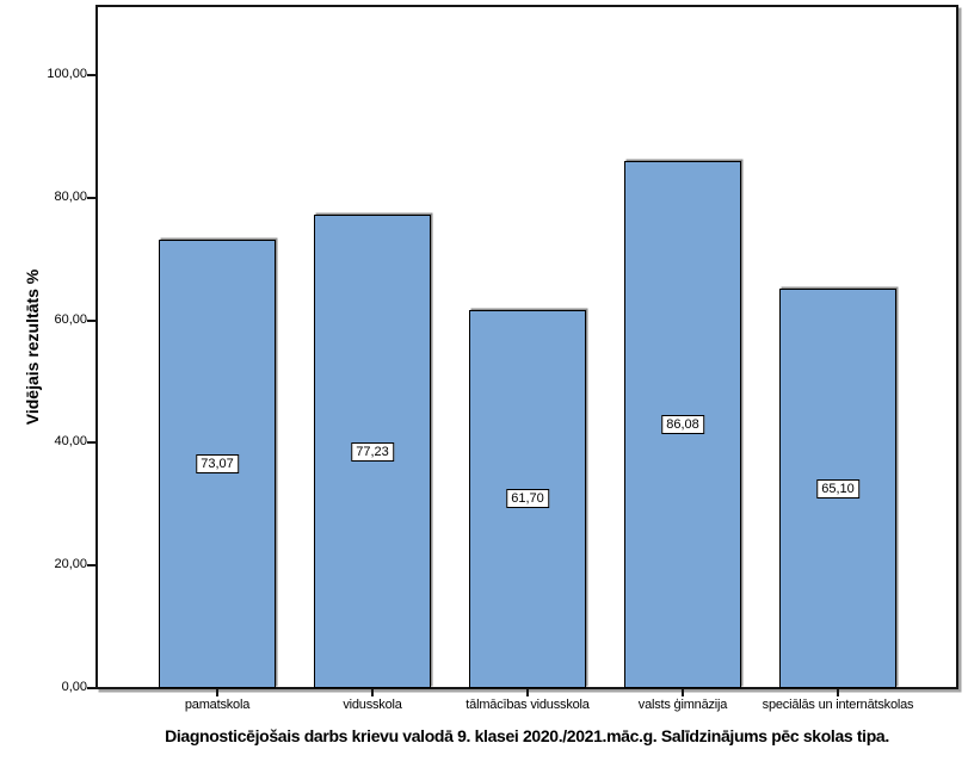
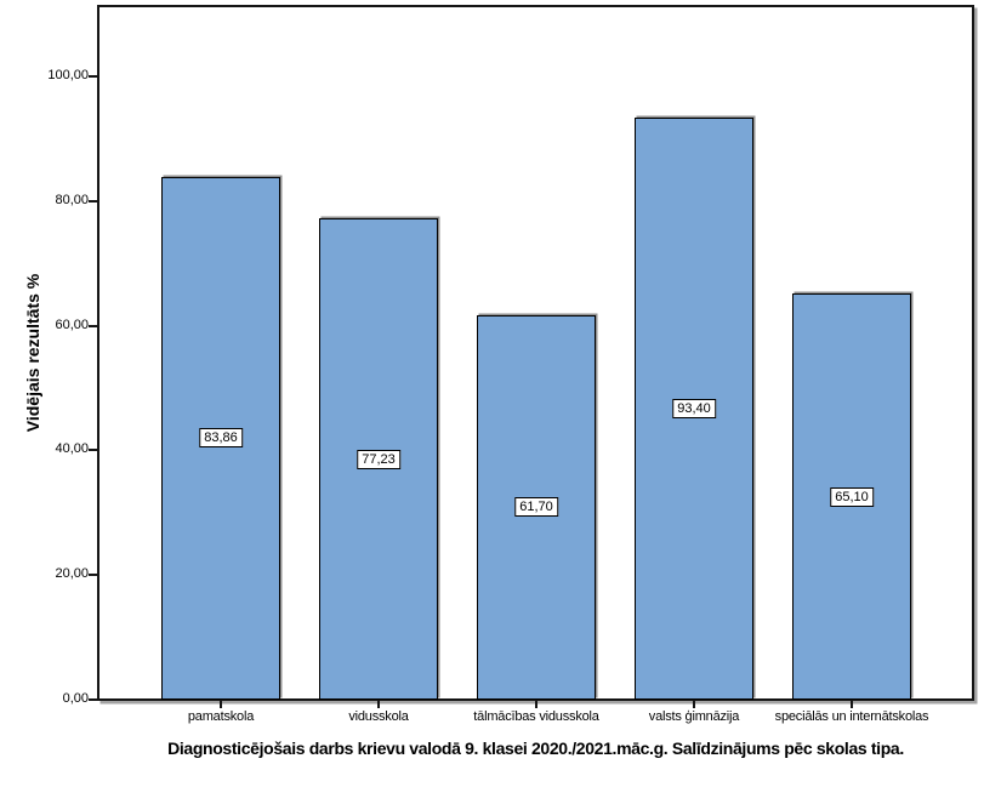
pamatskola: 73,07 -> 83,86
valsts ģimnāzija: 86,08 -> 93,40
